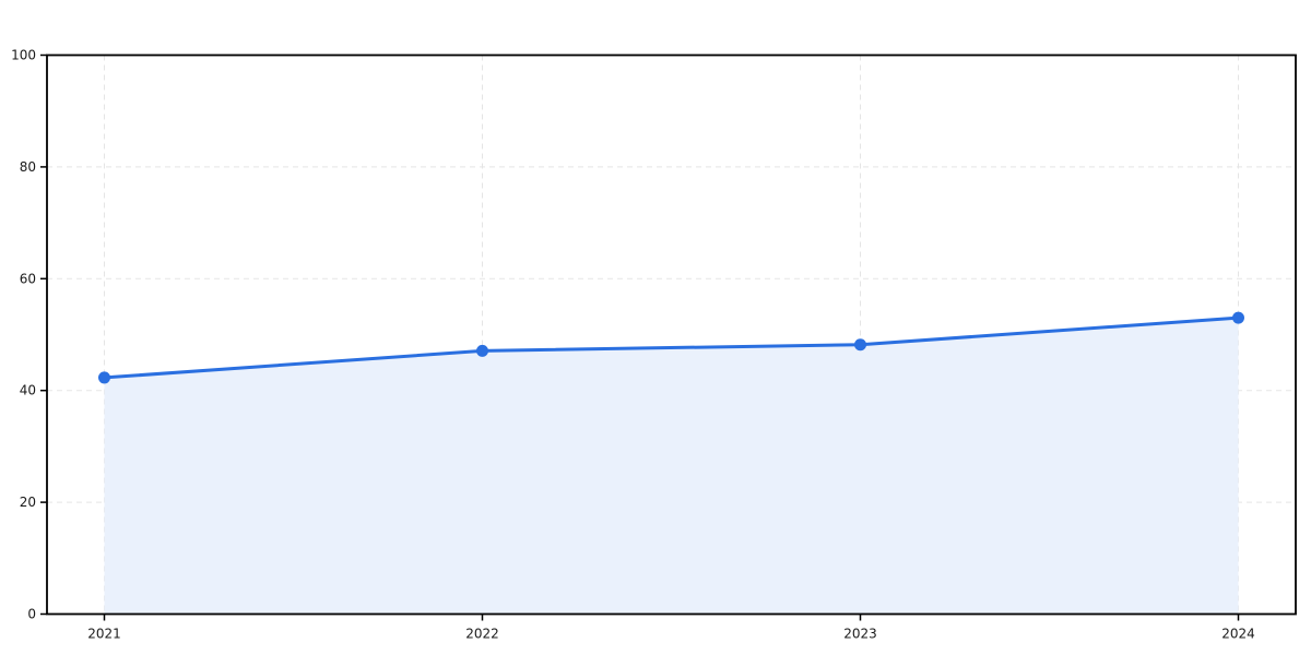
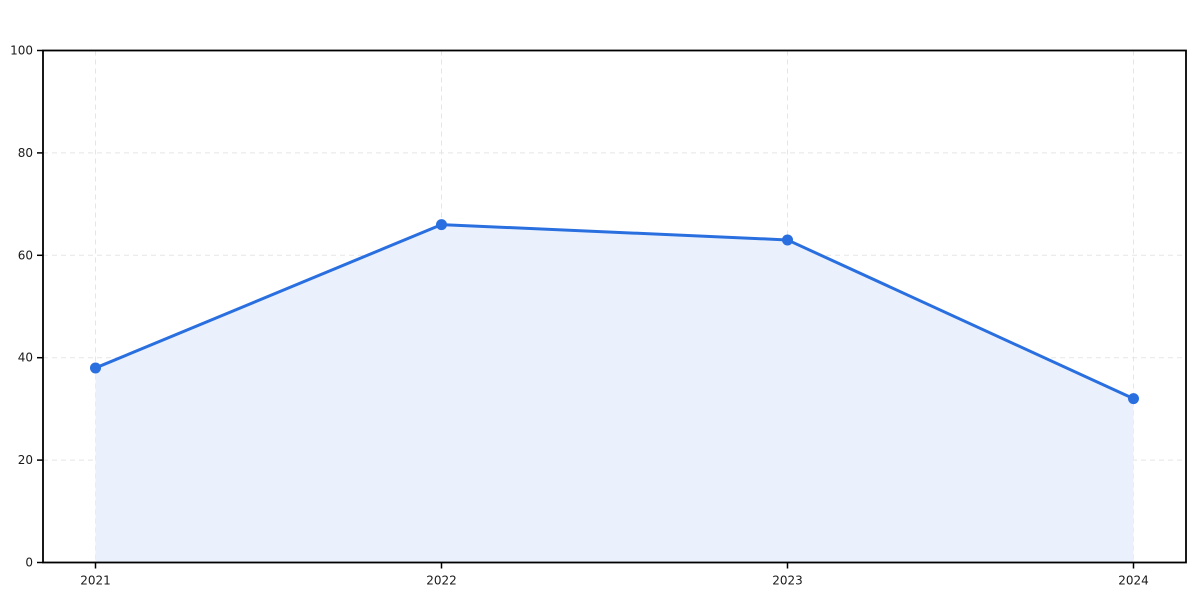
2021: 42 -> 38
2022: 47 -> 66
2023: 48 -> 63
2024: 53 -> 32
